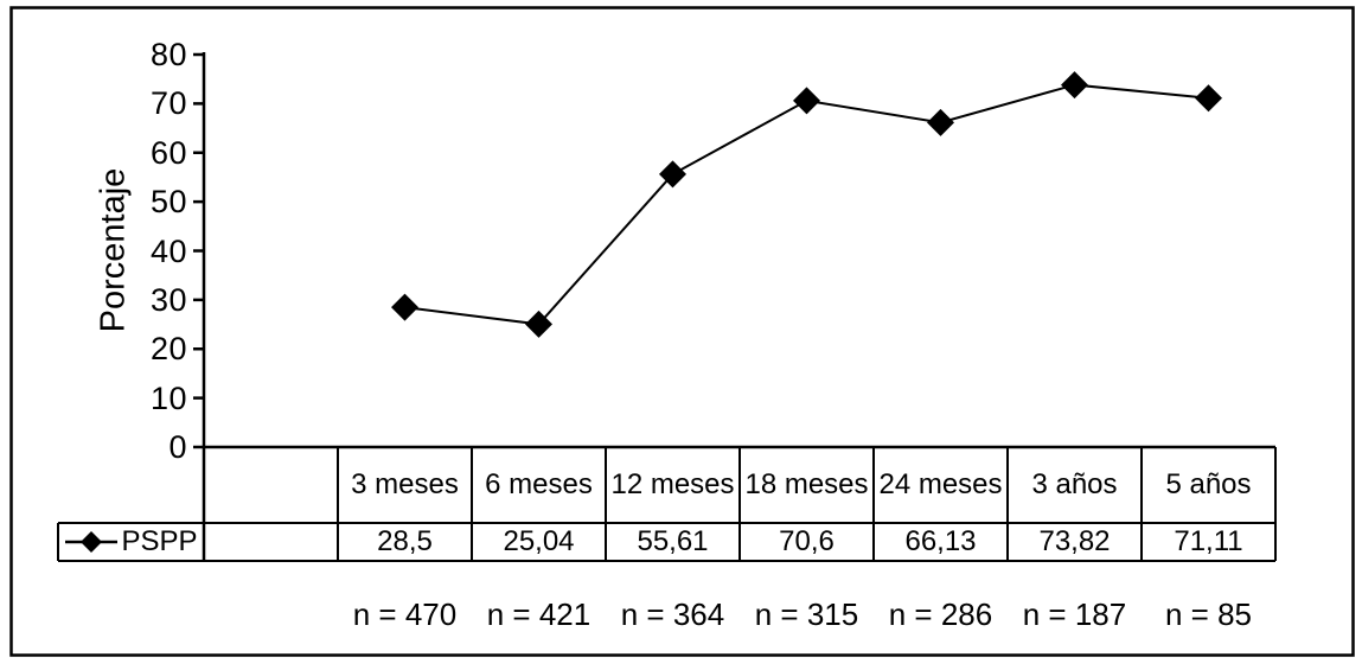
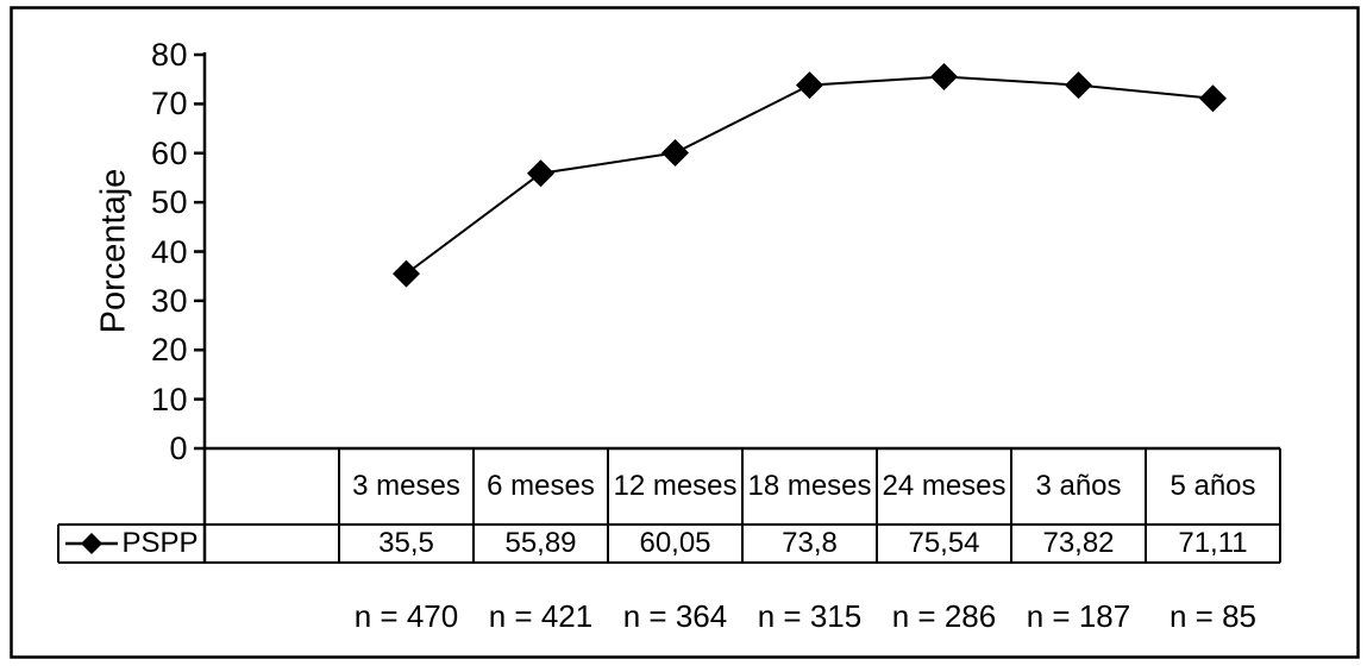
3 meses: 28,5 -> 35,5
6 meses: 25,04 -> 55,89
12 meses: 55,61 -> 60,05
18 meses: 70,6 -> 73,8
24 meses: 66,13 -> 75,54
